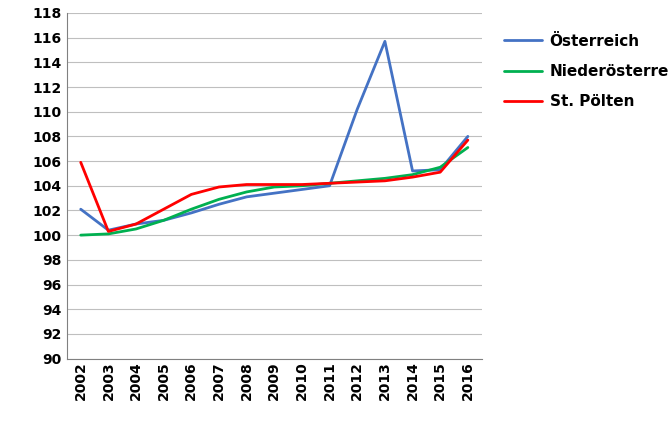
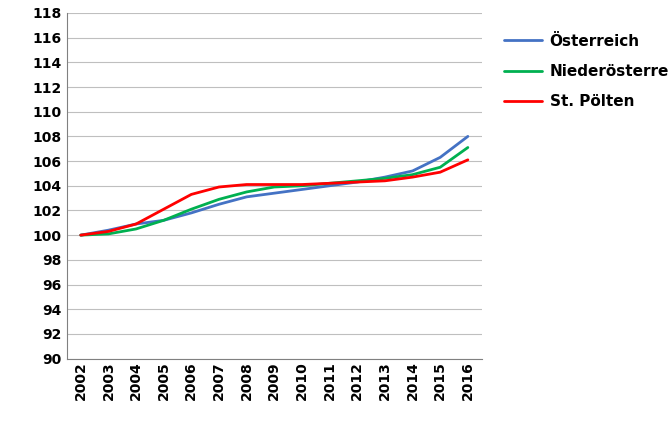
St. Pölten/2002: 105.9 -> 100.0
Österreich/2002: 102.1 -> 100.0
Österreich/2012: 110.2 -> 104.3
Österreich/2013: 115.7 -> 104.7
Österreich/2015: 105.3 -> 106.3
St. Pölten/2016: 107.7 -> 106.1
